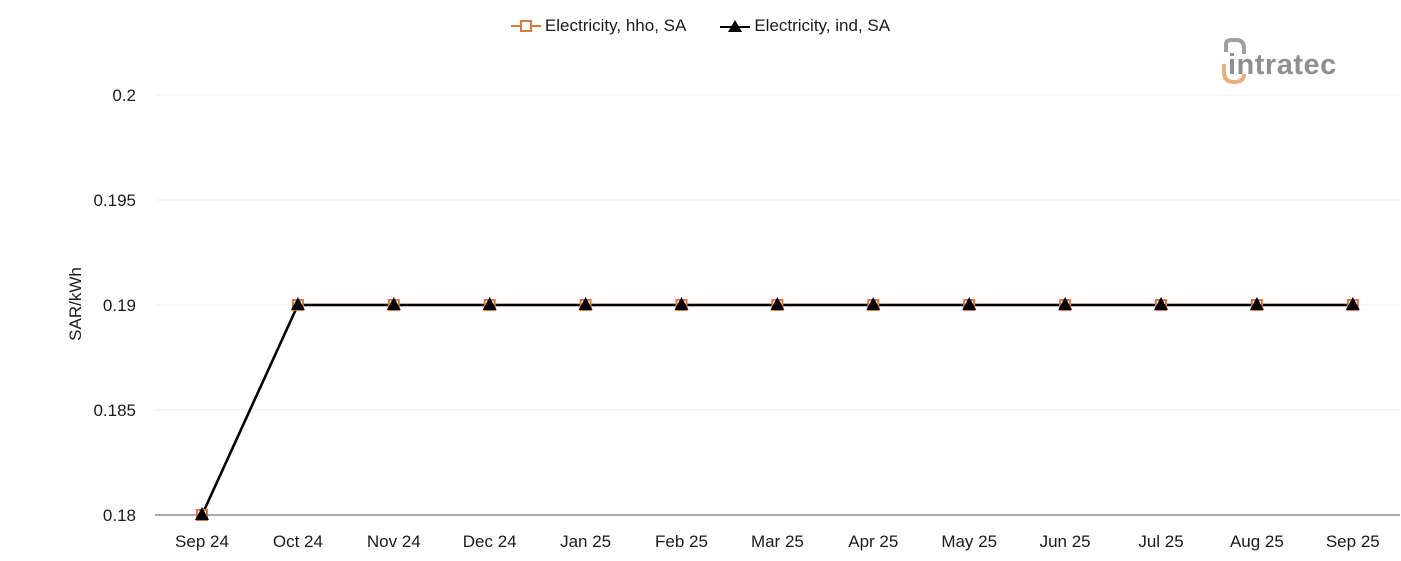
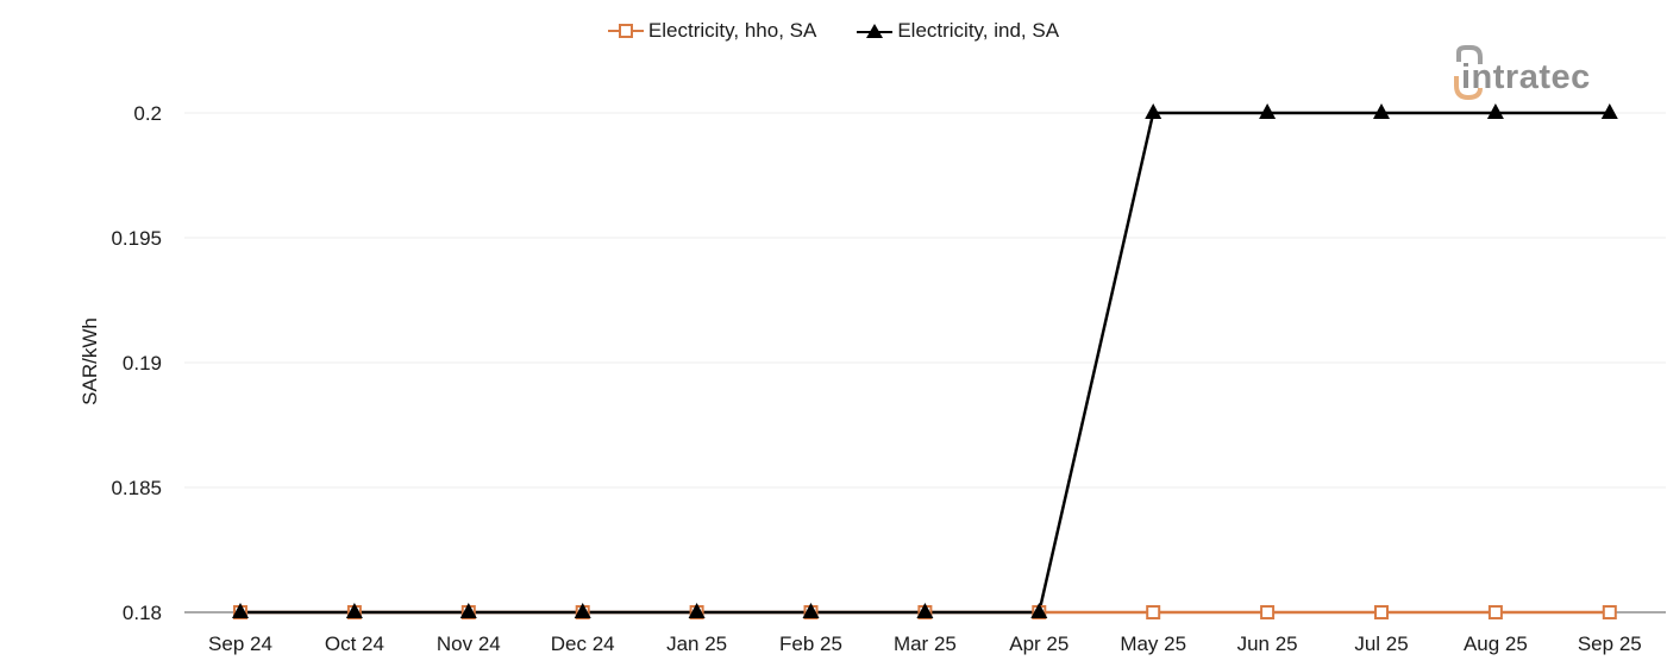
Electricity, hho, SA/Oct 24: 0.19 -> 0.18
Electricity, ind, SA/Oct 24: 0.19 -> 0.18
Electricity, hho, SA/Nov 24: 0.19 -> 0.18
Electricity, ind, SA/Nov 24: 0.19 -> 0.18
Electricity, hho, SA/Dec 24: 0.19 -> 0.18
Electricity, ind, SA/Dec 24: 0.19 -> 0.18
Electricity, hho, SA/Jan 25: 0.19 -> 0.18
Electricity, ind, SA/Jan 25: 0.19 -> 0.18
Electricity, hho, SA/Feb 25: 0.19 -> 0.18
Electricity, ind, SA/Feb 25: 0.19 -> 0.18
Electricity, hho, SA/Mar 25: 0.19 -> 0.18
Electricity, ind, SA/Mar 25: 0.19 -> 0.18
Electricity, hho, SA/Apr 25: 0.19 -> 0.18
Electricity, ind, SA/Apr 25: 0.19 -> 0.18
Electricity, hho, SA/May 25: 0.19 -> 0.18
Electricity, ind, SA/May 25: 0.19 -> 0.20
Electricity, hho, SA/Jun 25: 0.19 -> 0.18
Electricity, ind, SA/Jun 25: 0.19 -> 0.20
Electricity, hho, SA/Jul 25: 0.19 -> 0.18
Electricity, ind, SA/Jul 25: 0.19 -> 0.20
Electricity, hho, SA/Aug 25: 0.19 -> 0.18
Electricity, ind, SA/Aug 25: 0.19 -> 0.20
Electricity, hho, SA/Sep 25: 0.19 -> 0.18
Electricity, ind, SA/Sep 25: 0.19 -> 0.20
